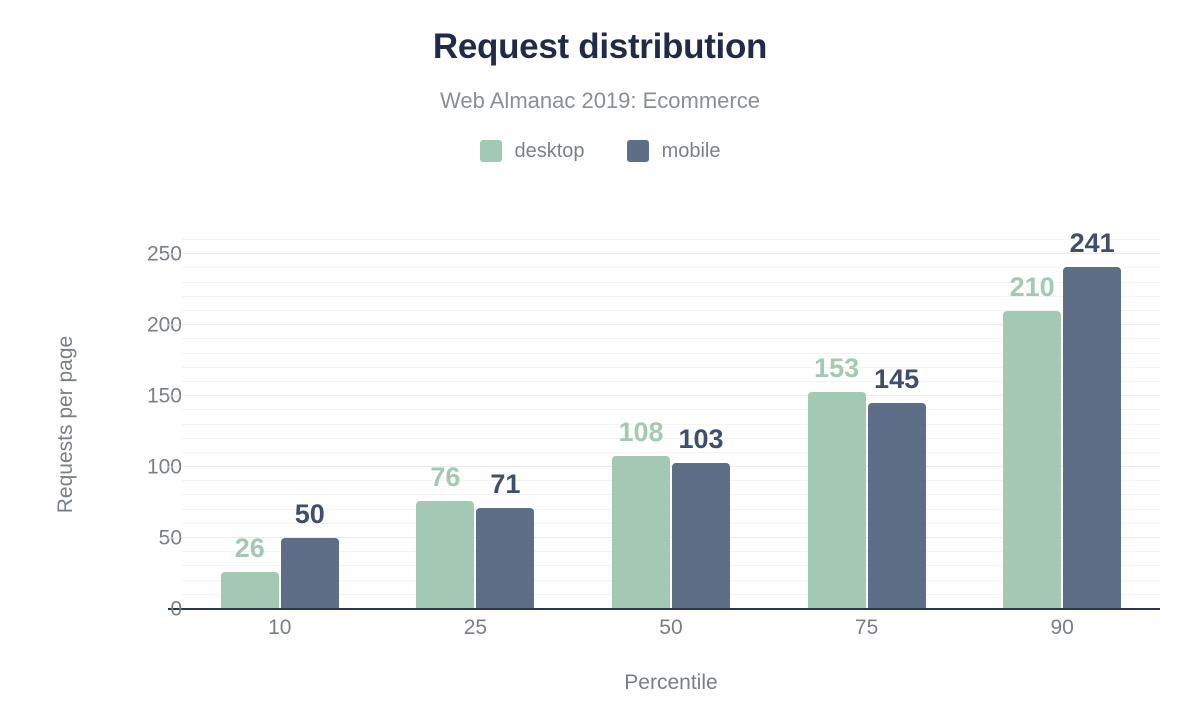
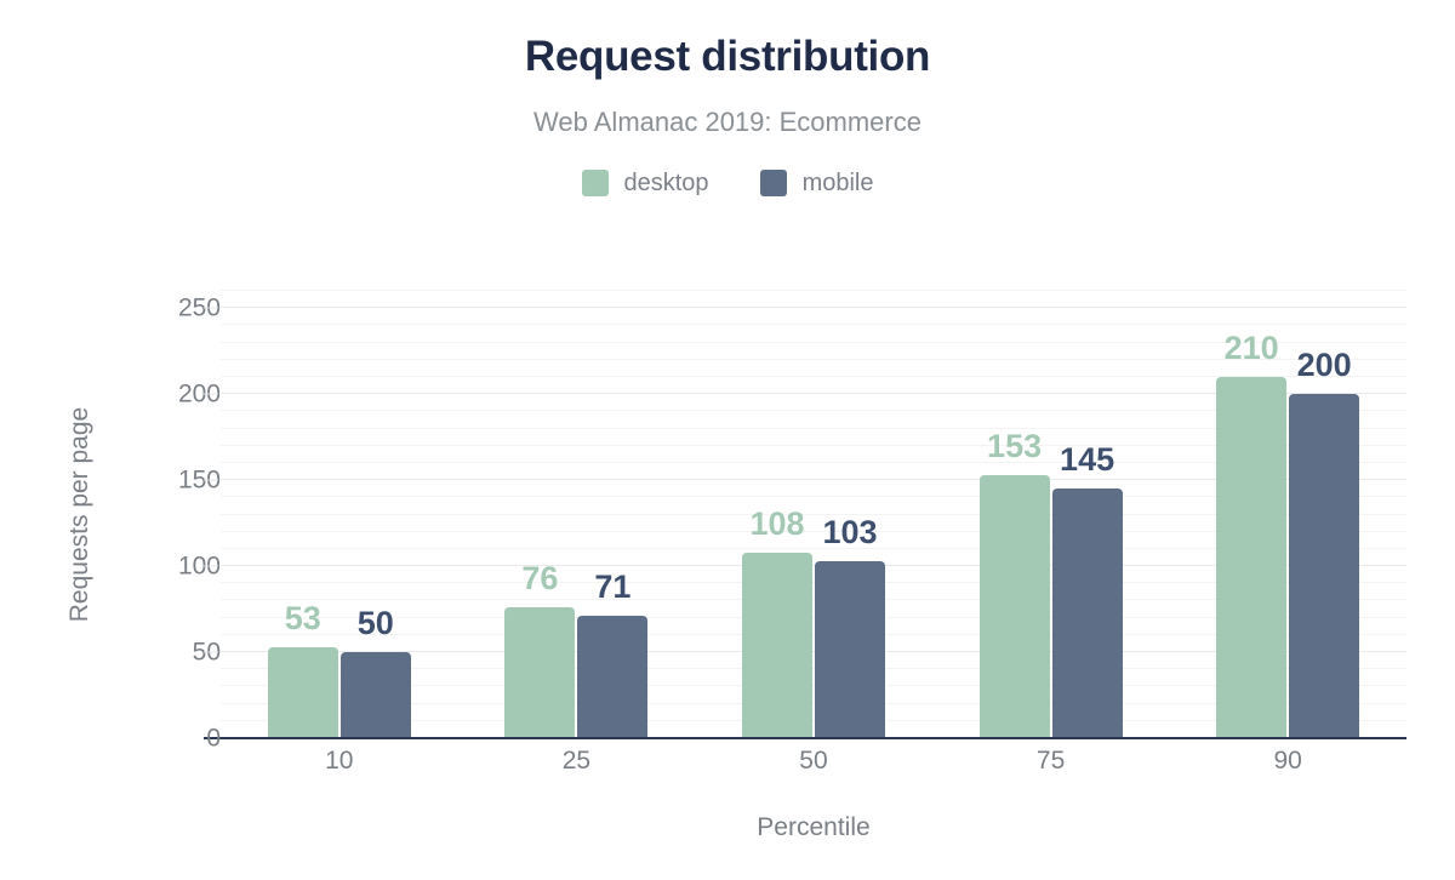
desktop/10: 26 -> 53
mobile/90: 241 -> 200
